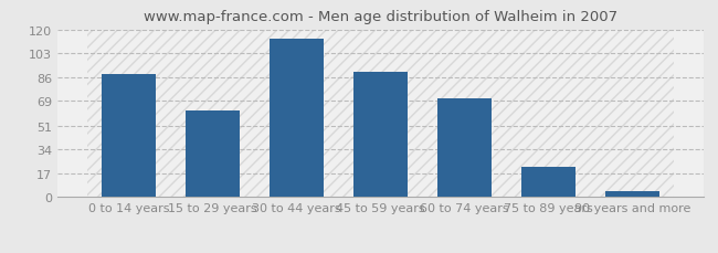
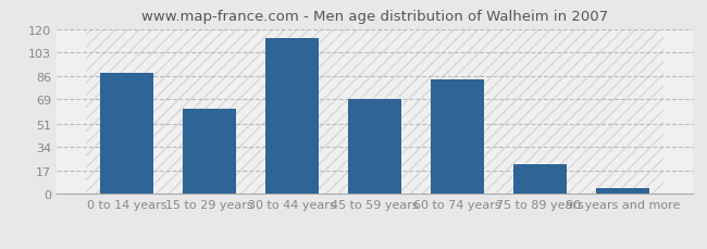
45 to 59 years: 90 -> 69
60 to 74 years: 71 -> 83
